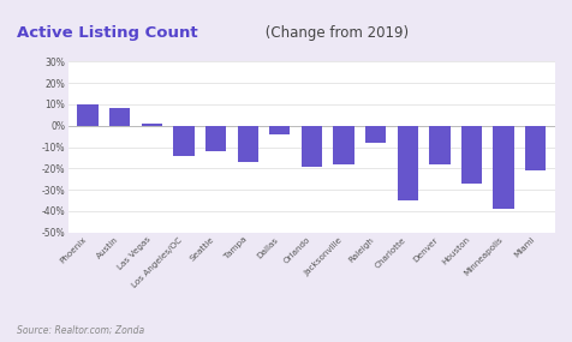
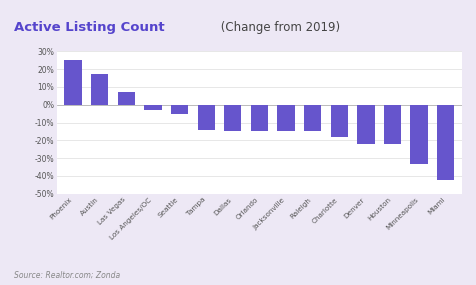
Phoenix: 10% -> 25%
Austin: 8% -> 17%
Las Vegas: 1% -> 7%
Los Angeles/OC: -14% -> -3%
Seattle: -12% -> -5%
Tampa: -17% -> -14%
Dallas: -4% -> -15%
Orlando: -19% -> -15%
Jacksonville: -18% -> -15%
Raleigh: -8% -> -15%
Charlotte: -35% -> -18%
Denver: -18% -> -22%
Houston: -27% -> -22%
Minneapolis: -39% -> -33%
Miami: -21% -> -42%
